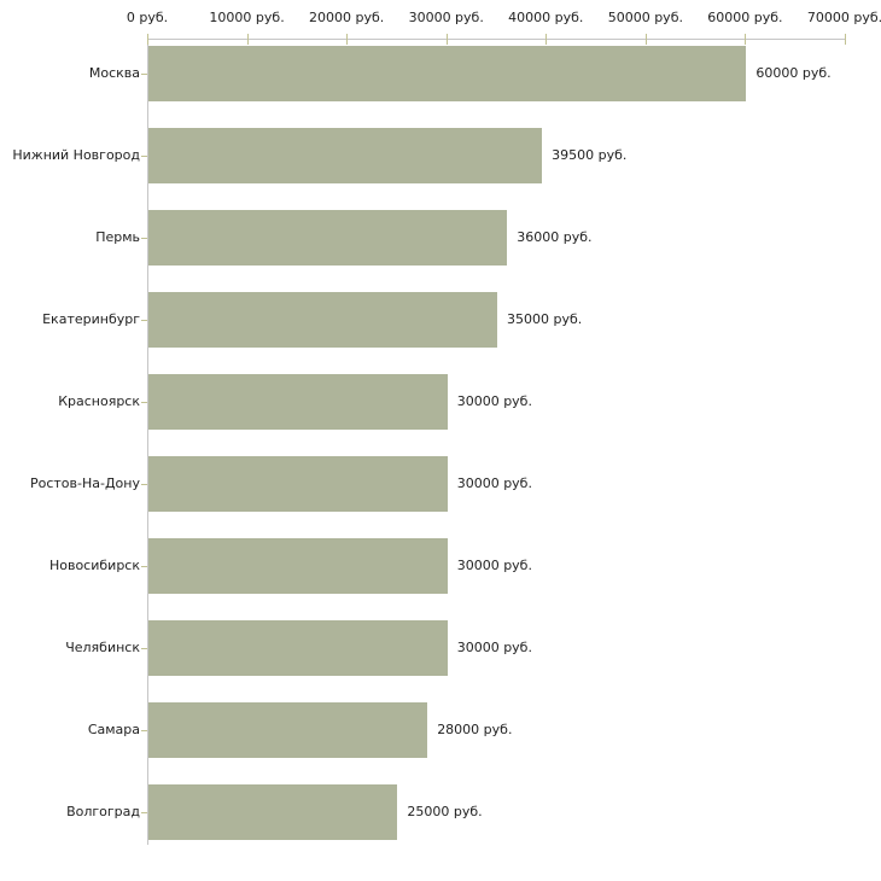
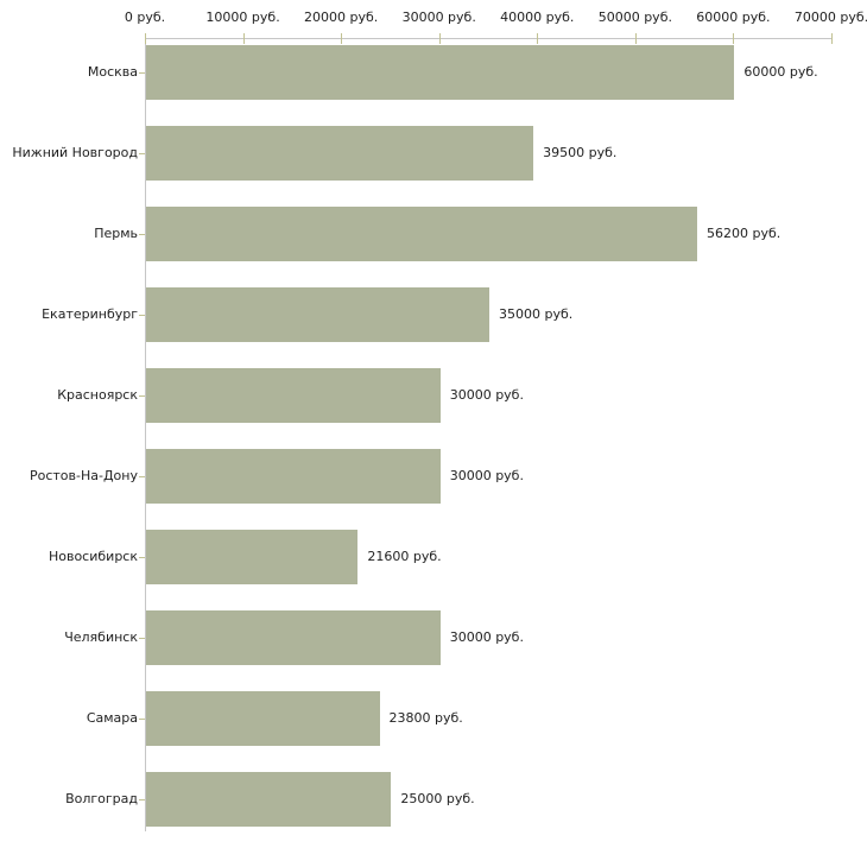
Пермь: 36000 -> 56200
Новосибирск: 30000 -> 21600
Самара: 28000 -> 23800
